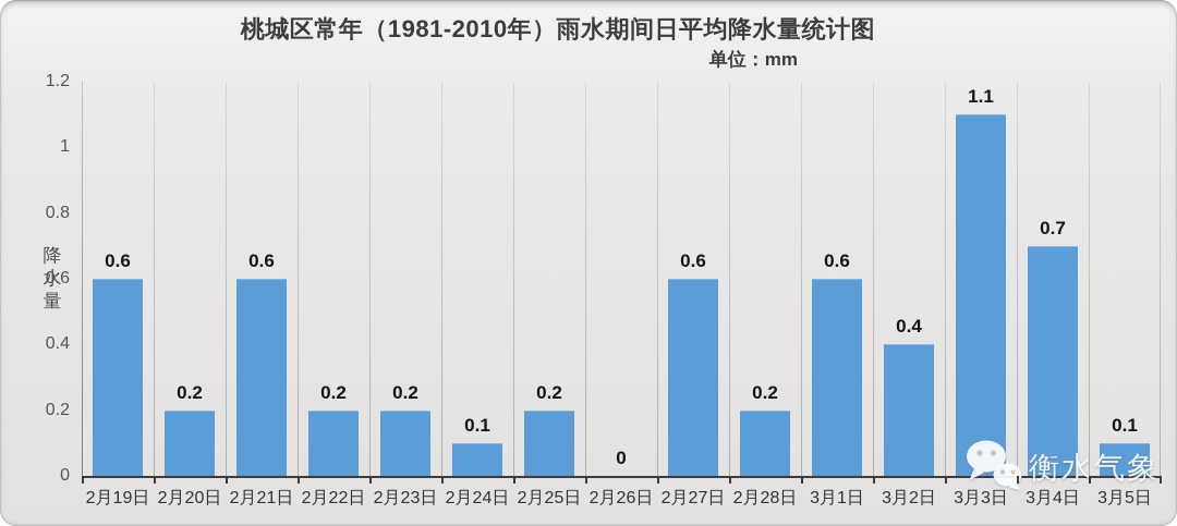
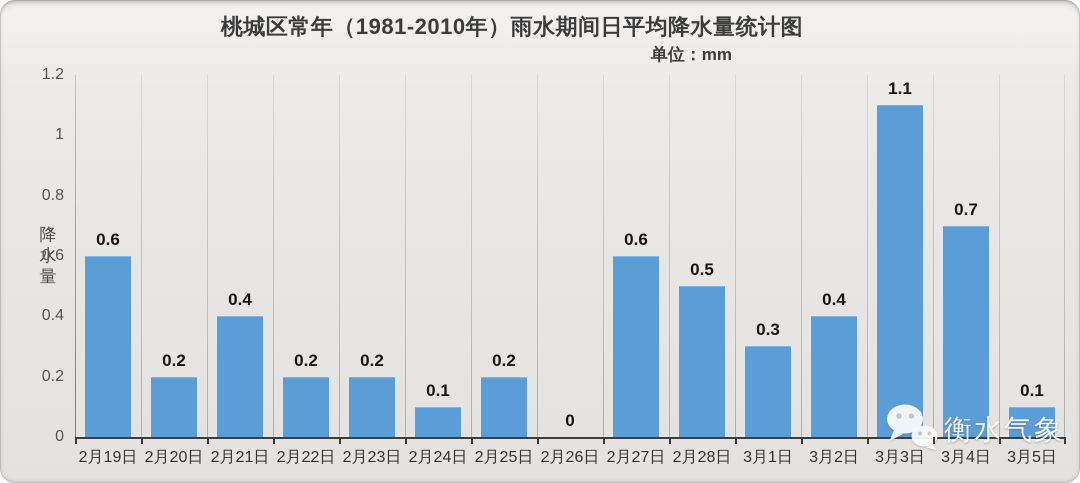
2月21日: 0.6 -> 0.4
2月28日: 0.2 -> 0.5
3月1日: 0.6 -> 0.3
